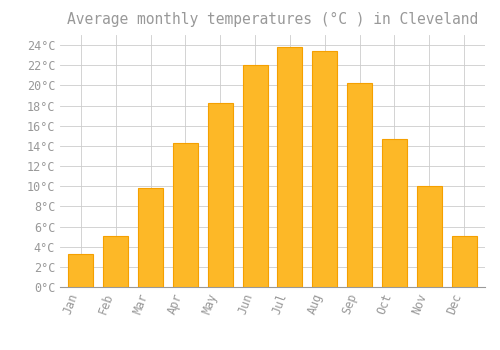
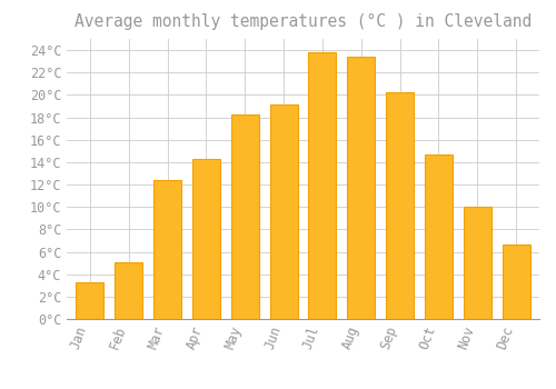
Mar: 9.8°C -> 12.4°C
Jun: 22.0°C -> 19.1°C
Dec: 5.1°C -> 6.6°C
